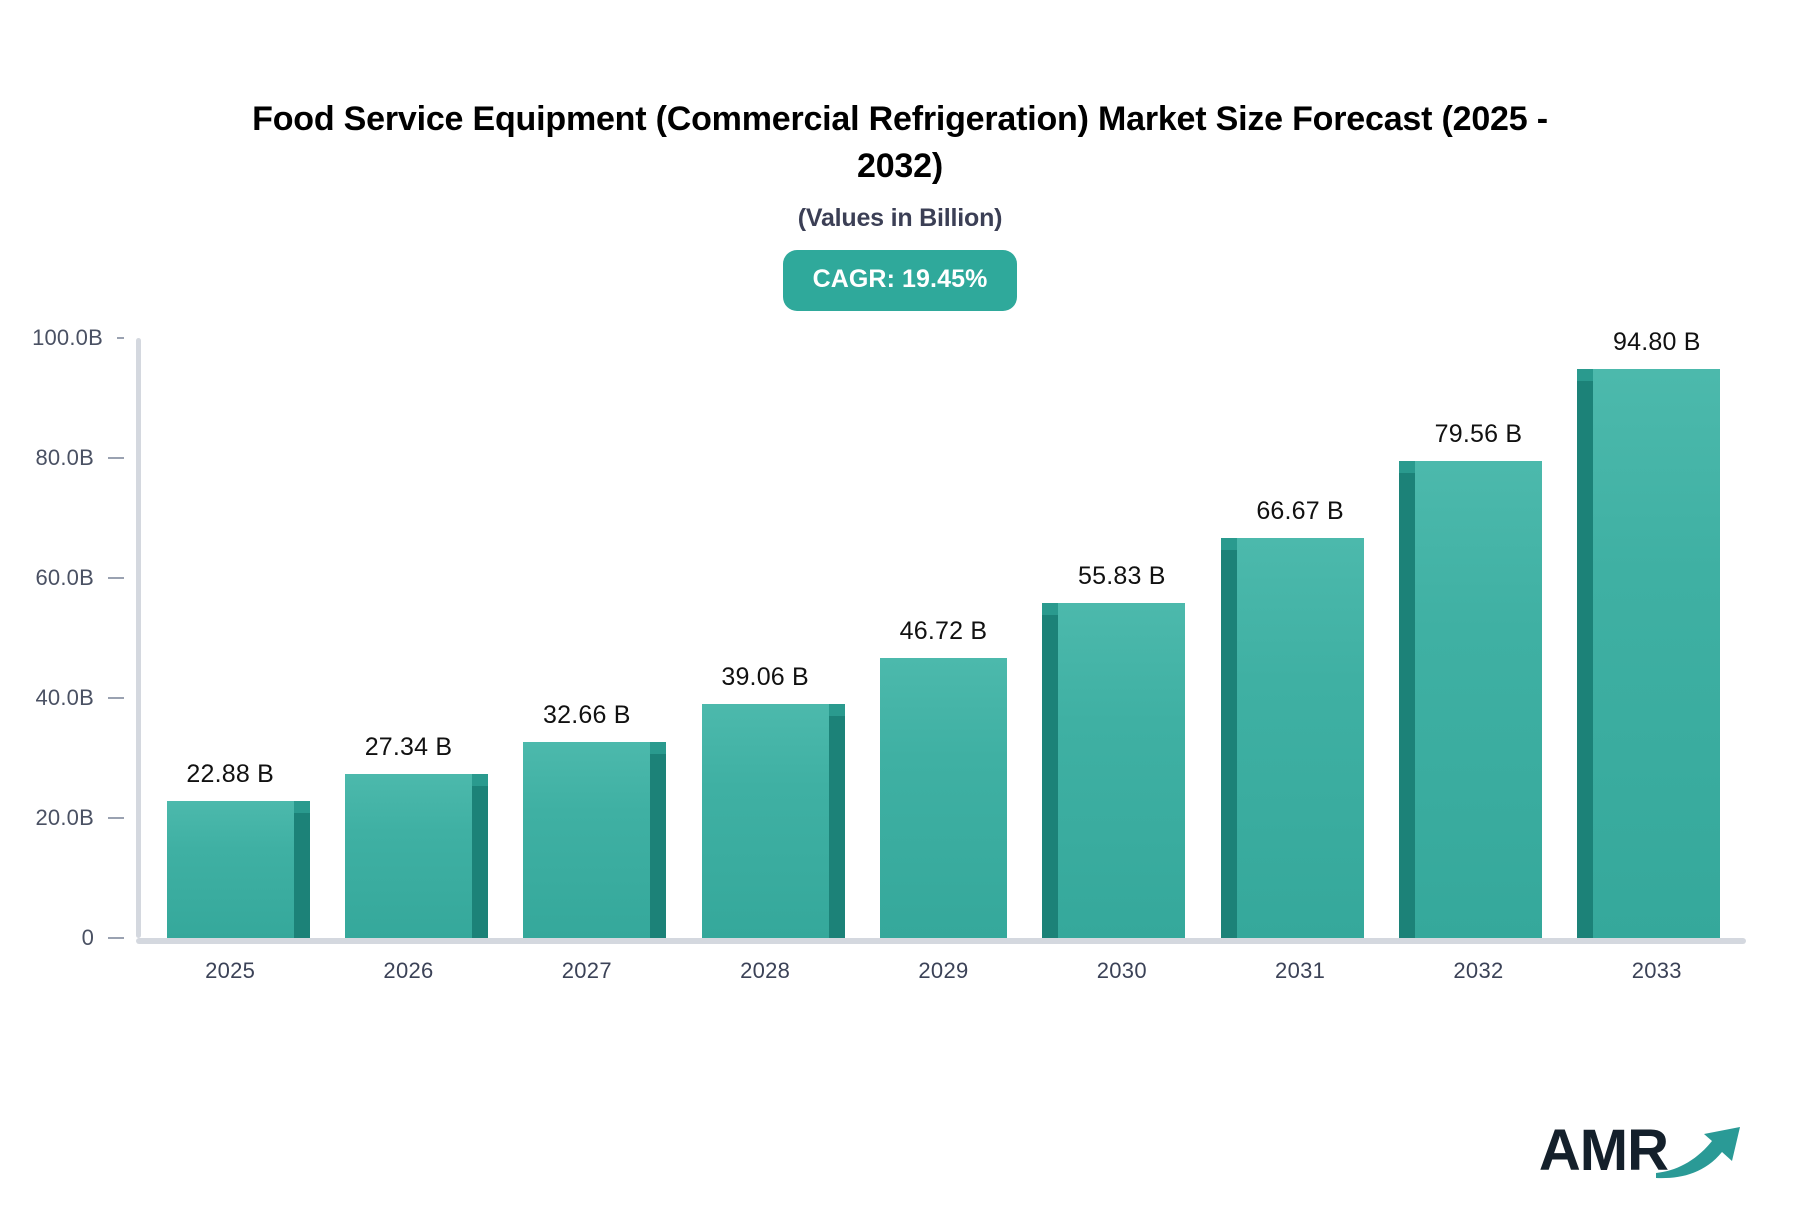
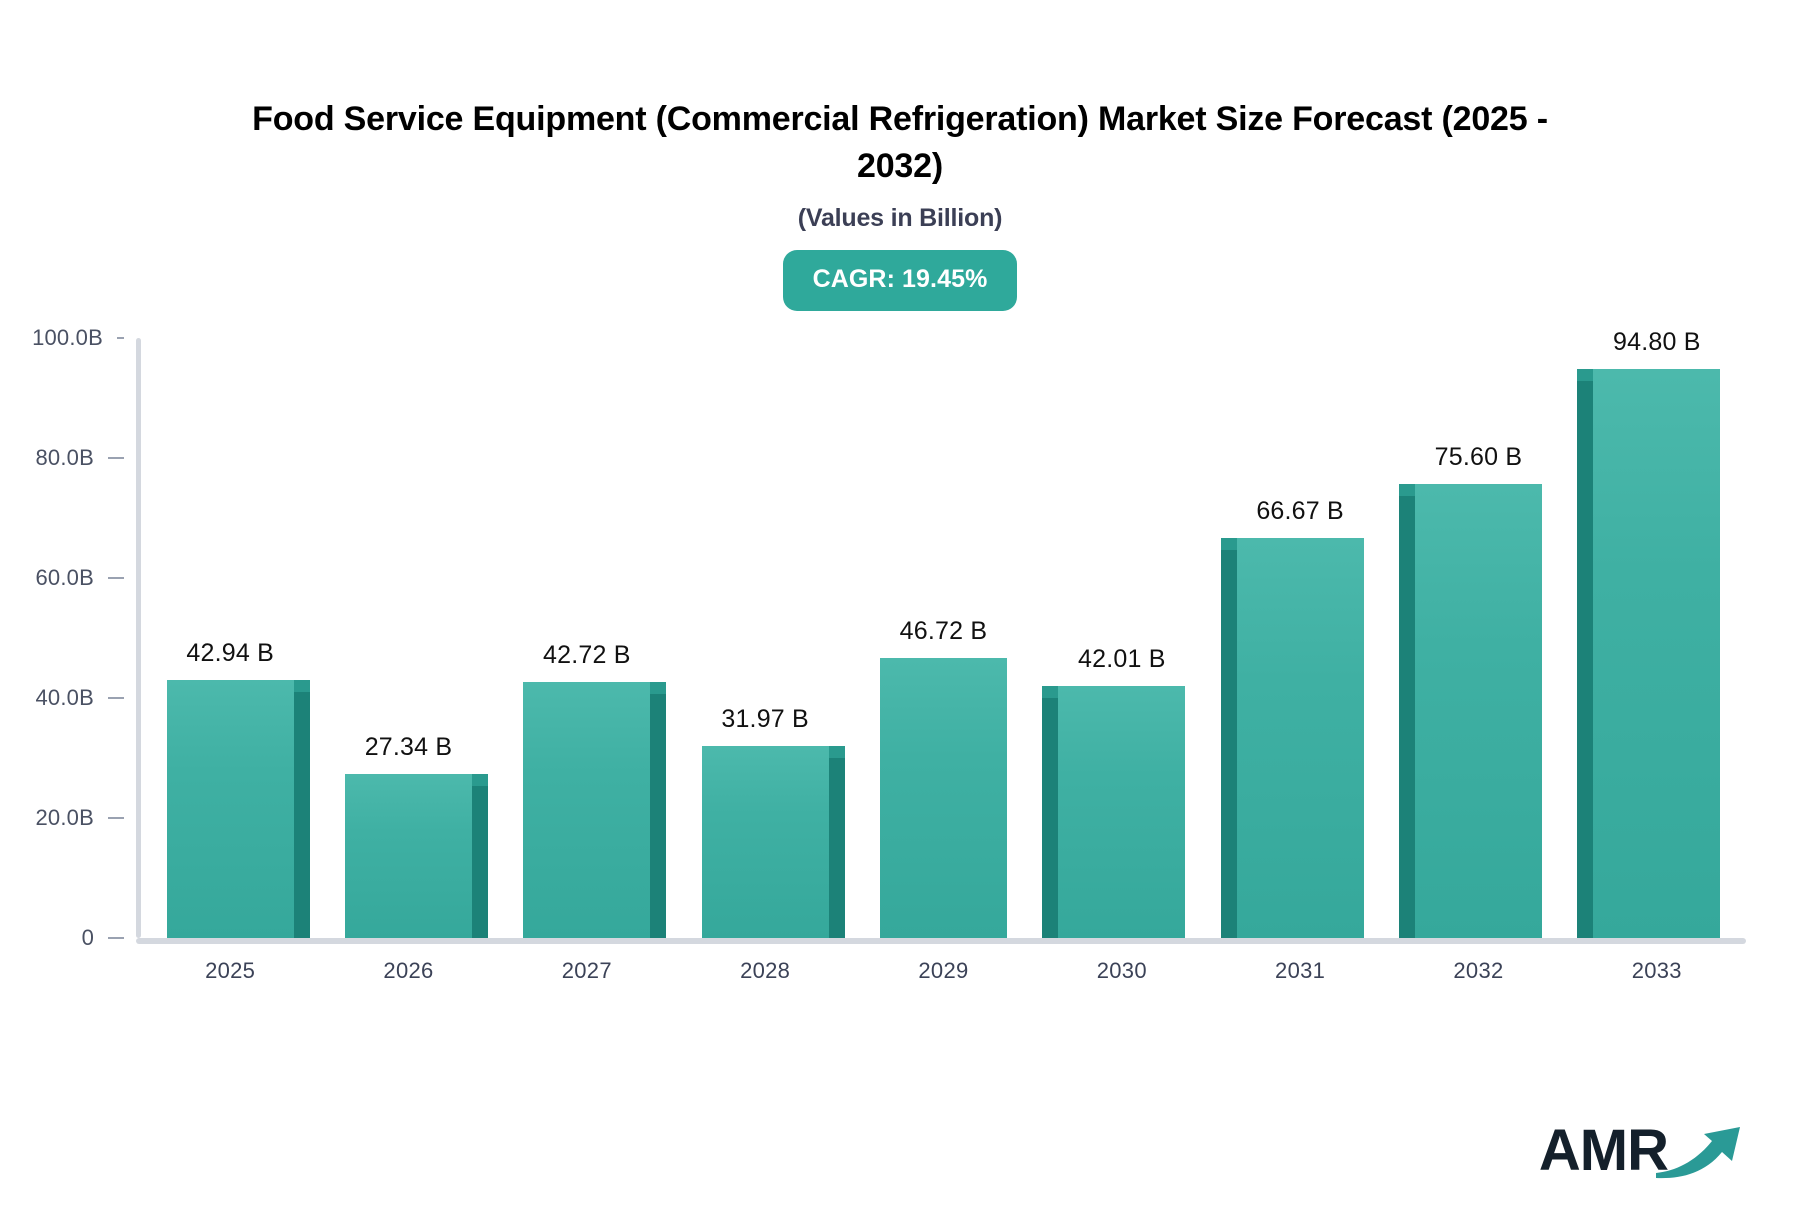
2025: 22.88 -> 42.94
2027: 32.66 -> 42.72
2028: 39.06 -> 31.97
2030: 55.83 -> 42.01
2032: 79.56 -> 75.60
